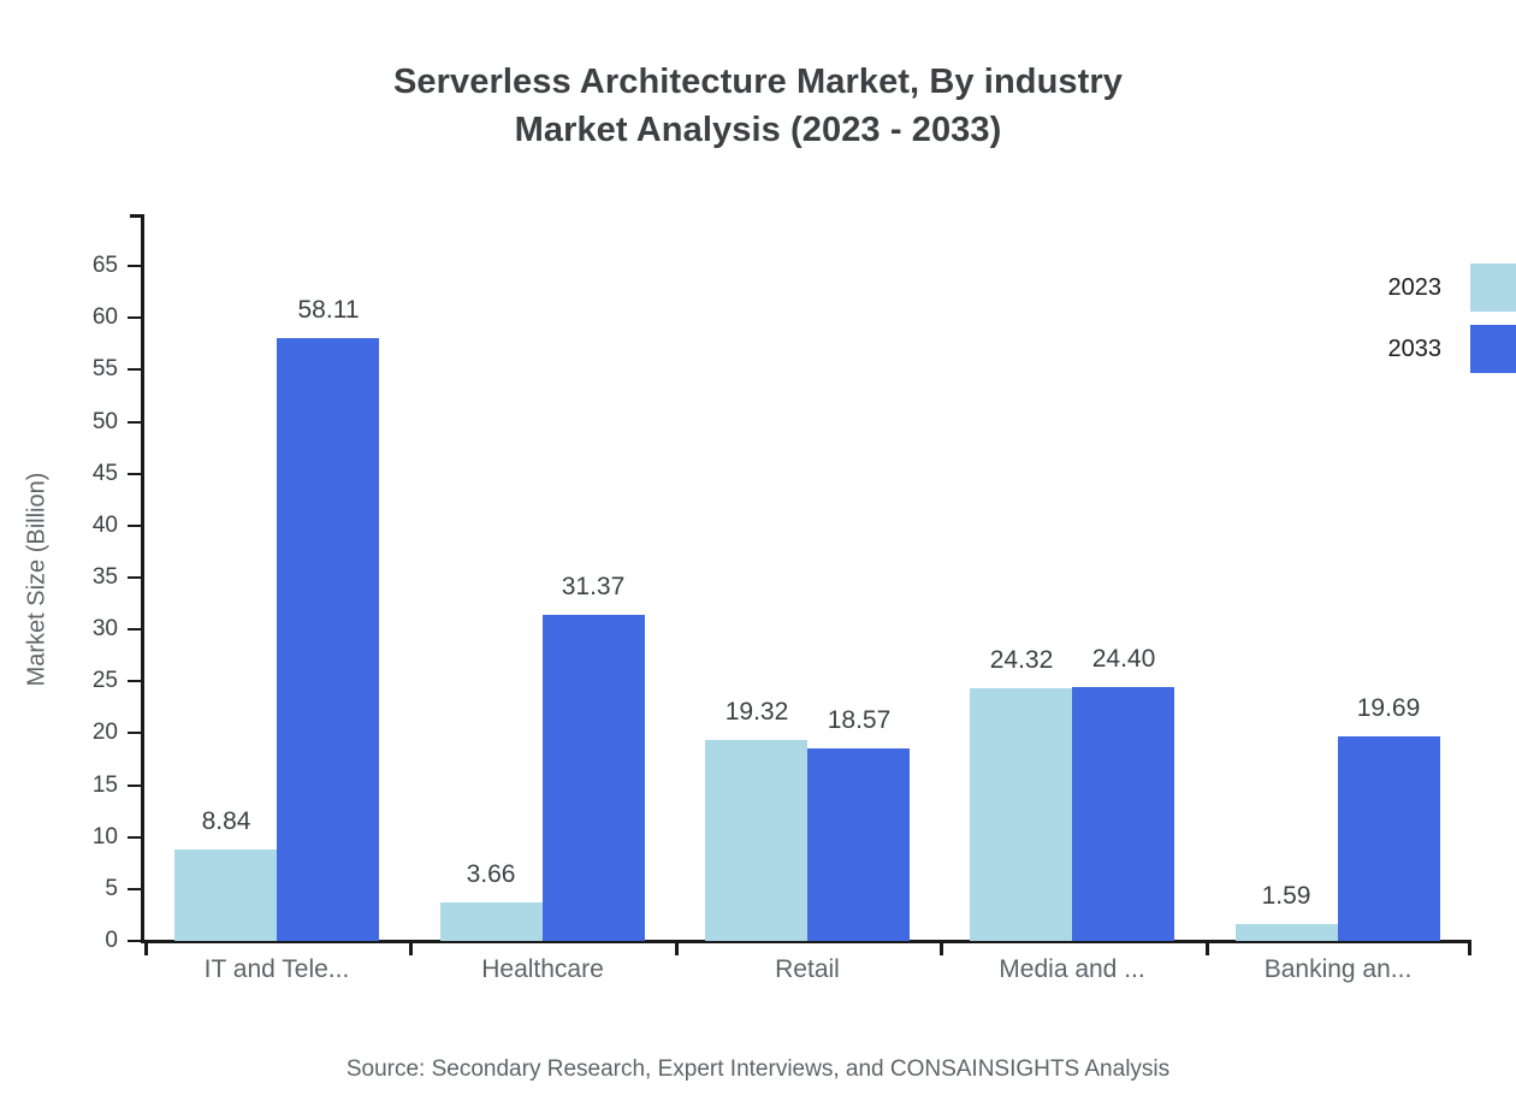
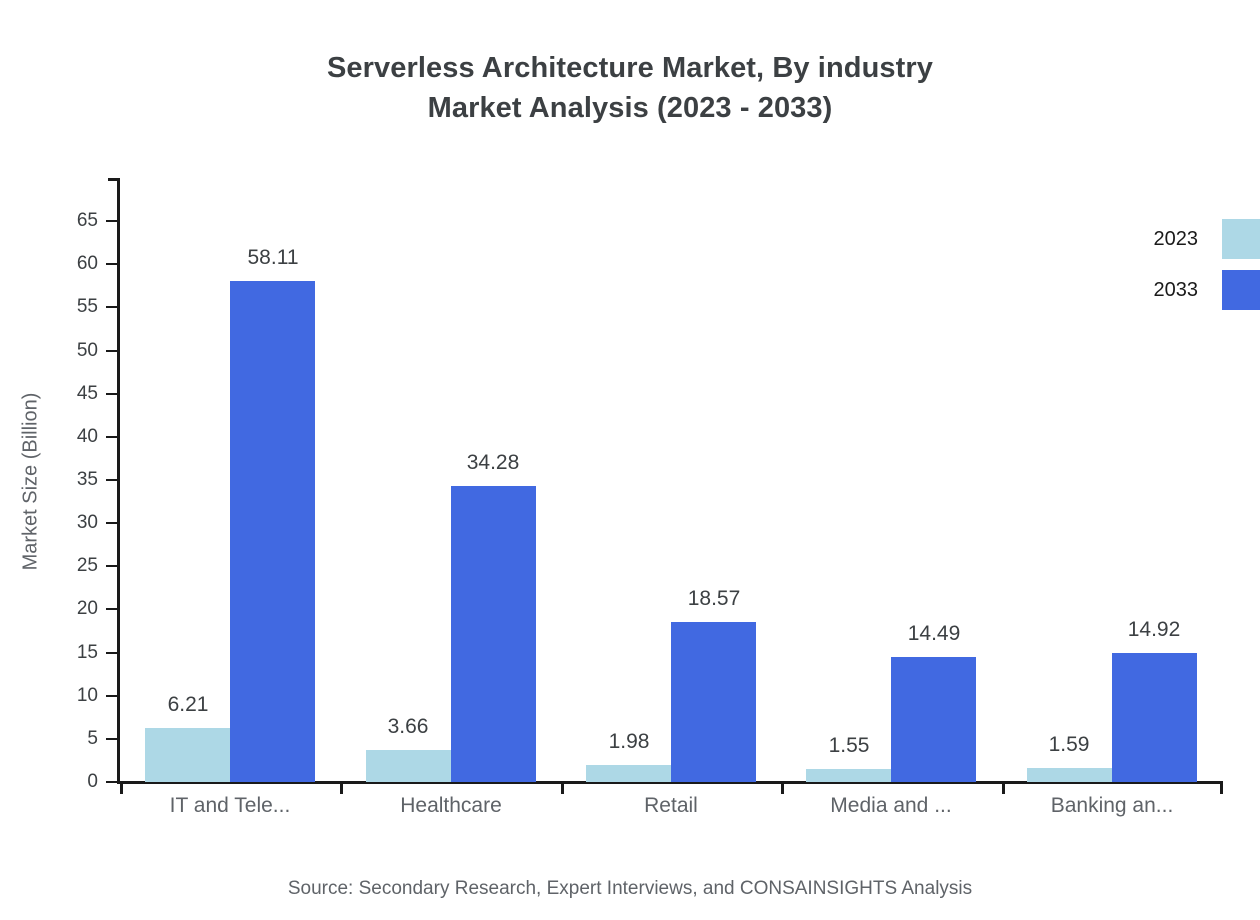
2023/IT and Tele...: 8.84 -> 6.21
2033/Healthcare: 31.37 -> 34.28
2023/Retail: 19.32 -> 1.98
2023/Media and ...: 24.32 -> 1.55
2033/Media and ...: 24.40 -> 14.49
2033/Banking an...: 19.69 -> 14.92
